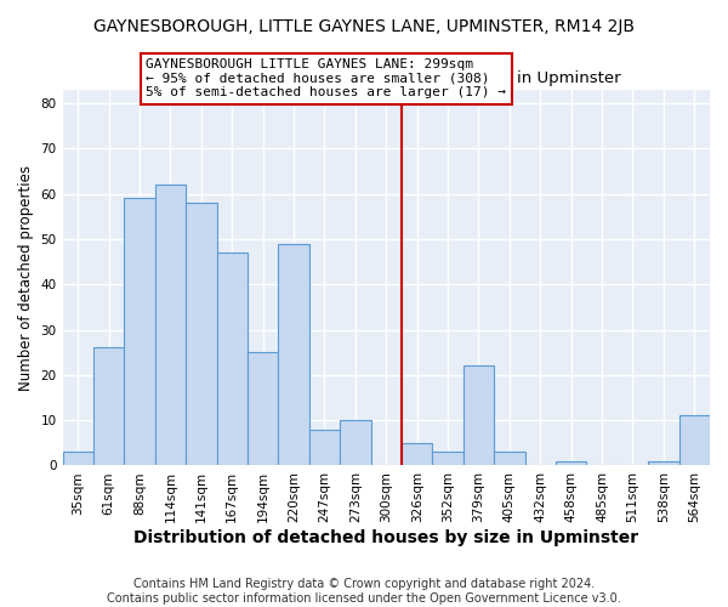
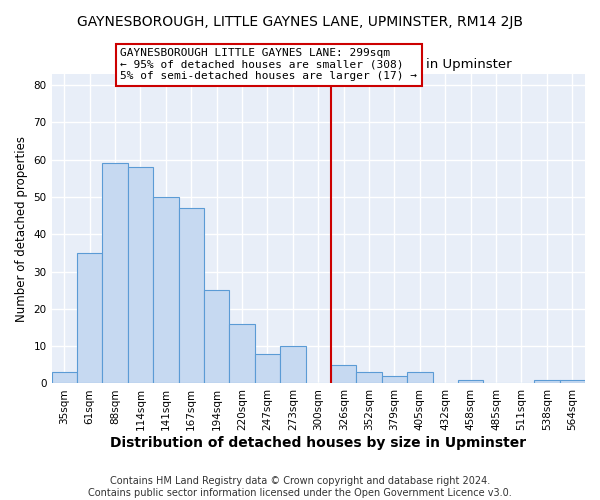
61sqm: 26 -> 35
114sqm: 62 -> 58
141sqm: 58 -> 50
220sqm: 49 -> 16
379sqm: 22 -> 2
564sqm: 11 -> 1
